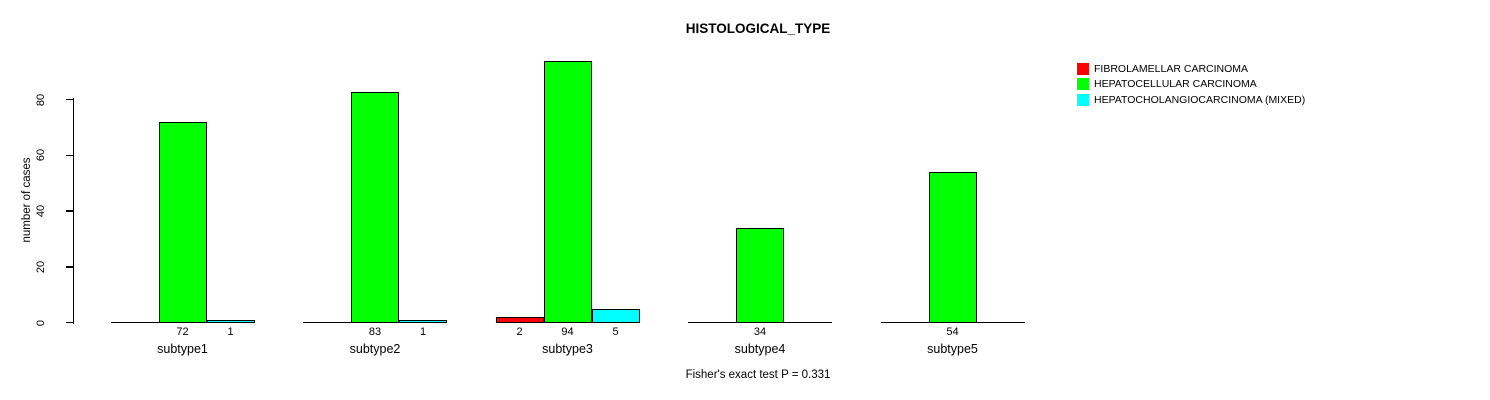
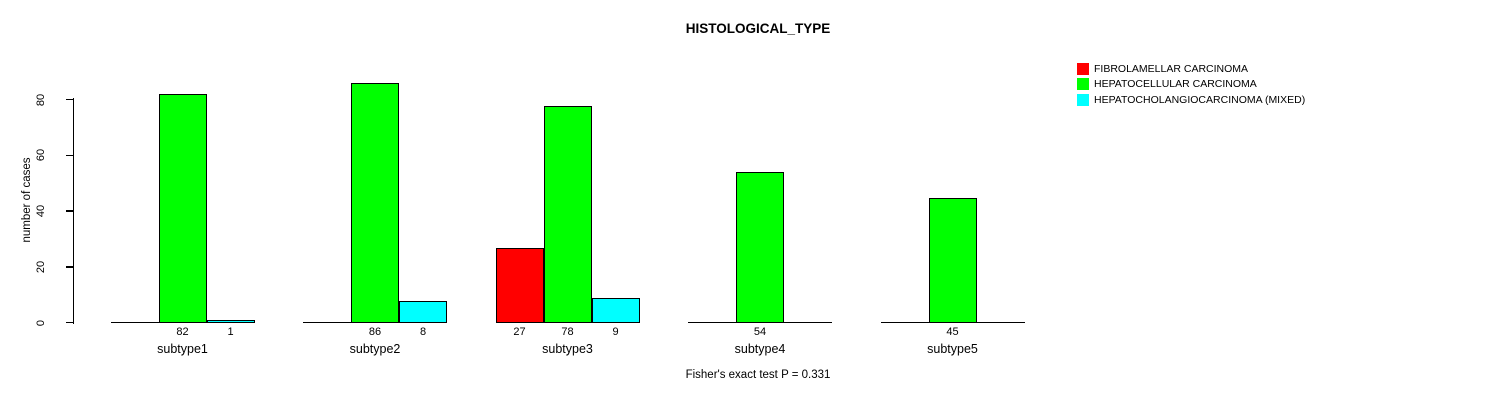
HEPATOCELLULAR CARCINOMA/subtype1: 72 -> 82
HEPATOCELLULAR CARCINOMA/subtype2: 83 -> 86
HEPATOCHOLANGIOCARCINOMA (MIXED)/subtype2: 1 -> 8
FIBROLAMELLAR CARCINOMA/subtype3: 2 -> 27
HEPATOCELLULAR CARCINOMA/subtype3: 94 -> 78
HEPATOCHOLANGIOCARCINOMA (MIXED)/subtype3: 5 -> 9
HEPATOCELLULAR CARCINOMA/subtype4: 34 -> 54
HEPATOCELLULAR CARCINOMA/subtype5: 54 -> 45
